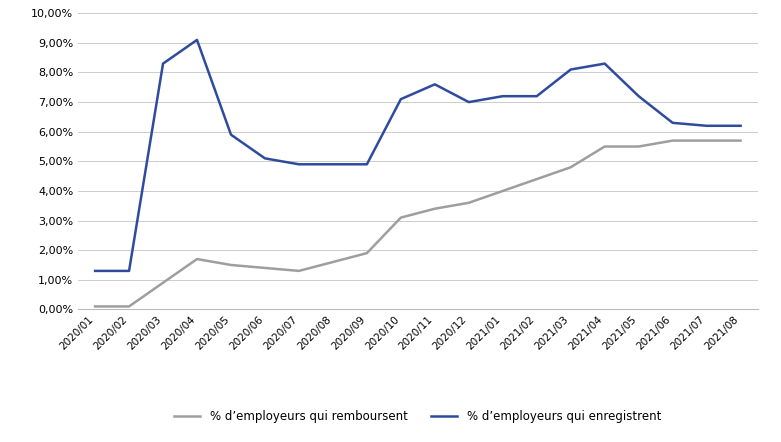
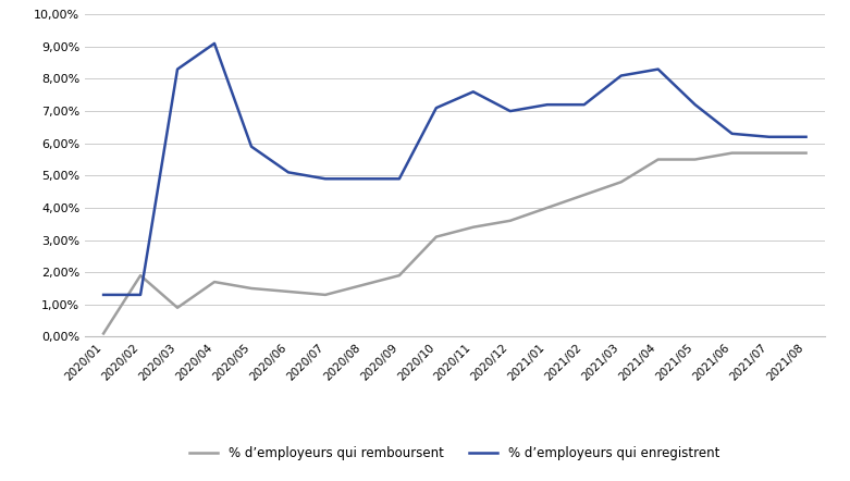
% d’employeurs qui remboursent/2020/02: 0,1% -> 1,9%
